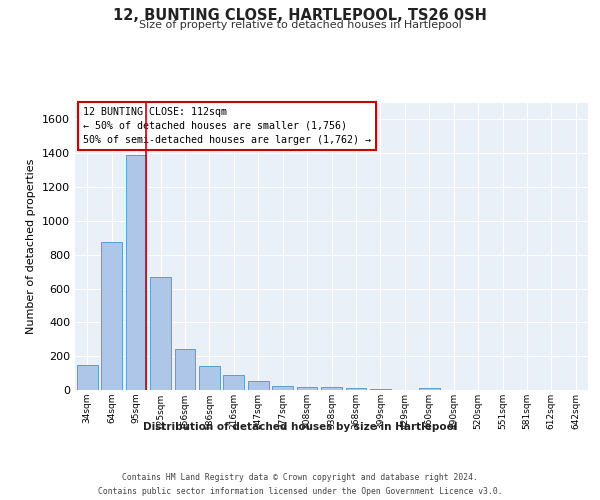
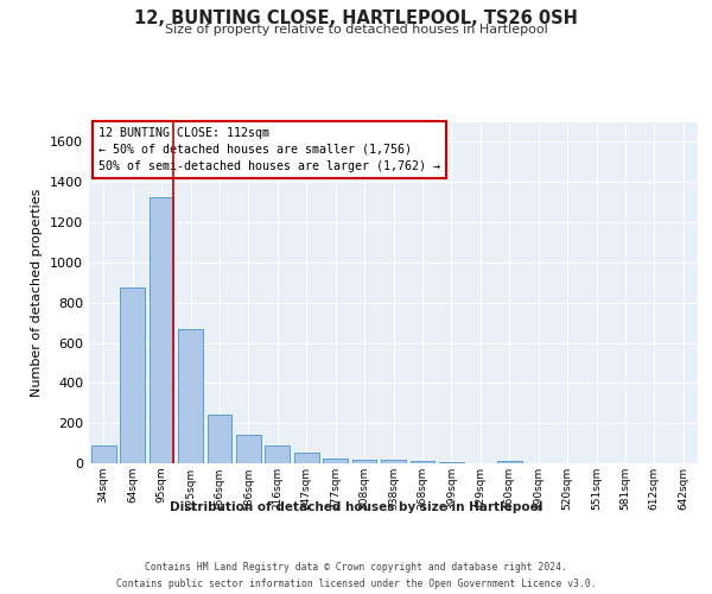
34sqm: 150 -> 90
95sqm: 1390 -> 1320
